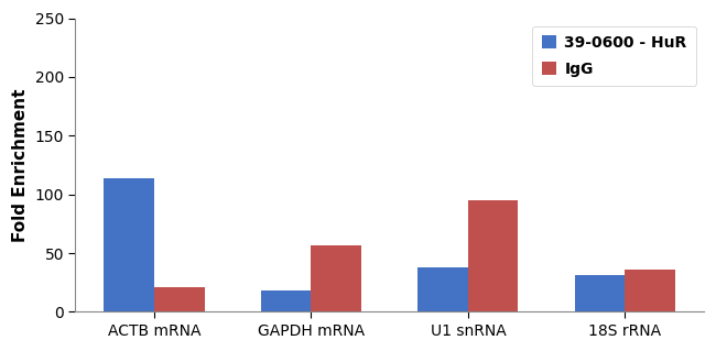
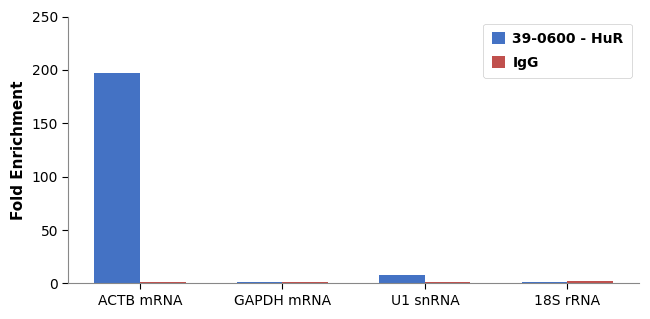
39-0600 - HuR/ACTB mRNA: 114 -> 197
IgG/ACTB mRNA: 21 -> 2
39-0600 - HuR/GAPDH mRNA: 18 -> 1
IgG/GAPDH mRNA: 57 -> 2
39-0600 - HuR/U1 snRNA: 38 -> 8
IgG/U1 snRNA: 95 -> 2
39-0600 - HuR/18S rRNA: 31 -> 1
IgG/18S rRNA: 36 -> 2
